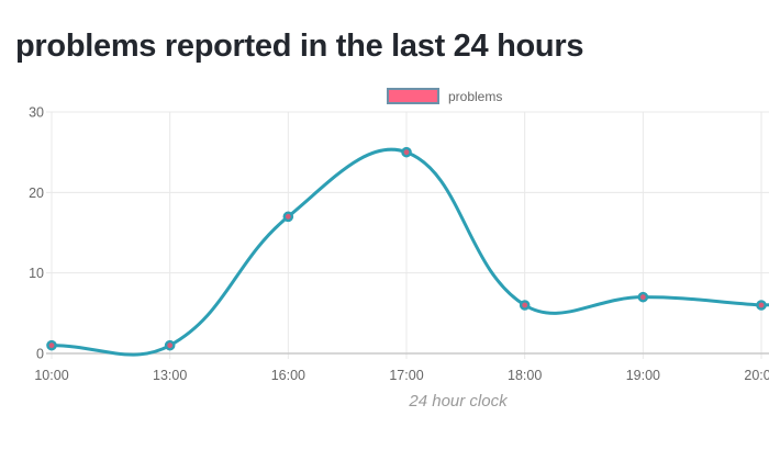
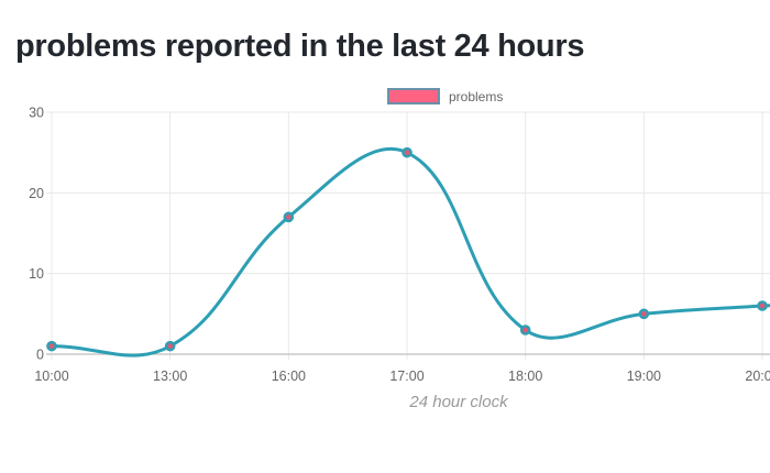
18:00: 6 -> 3
19:00: 7 -> 5
